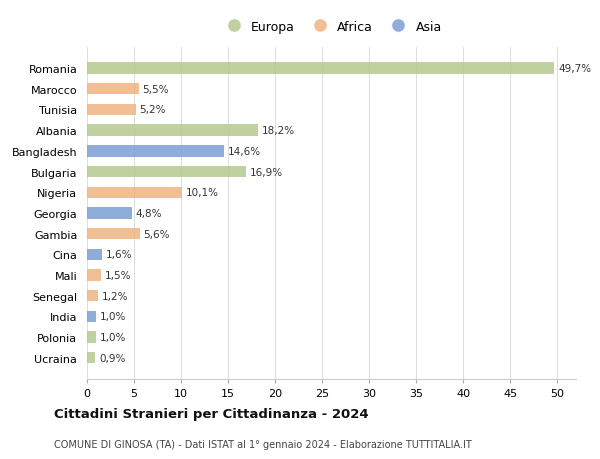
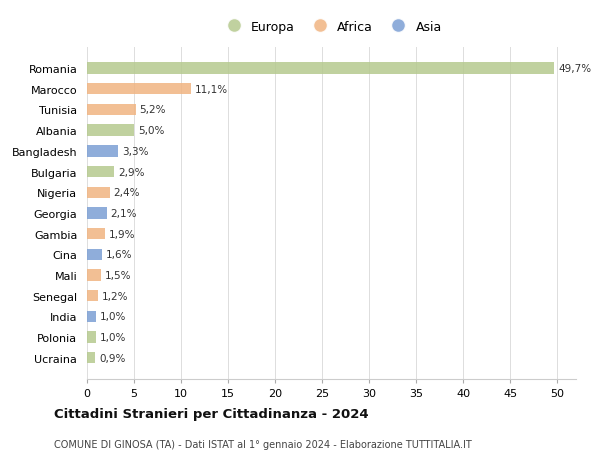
Marocco: 5,5% -> 11,1%
Albania: 18,2% -> 5,0%
Bangladesh: 14,6% -> 3,3%
Bulgaria: 16,9% -> 2,9%
Nigeria: 10,1% -> 2,4%
Georgia: 4,8% -> 2,1%
Gambia: 5,6% -> 1,9%
